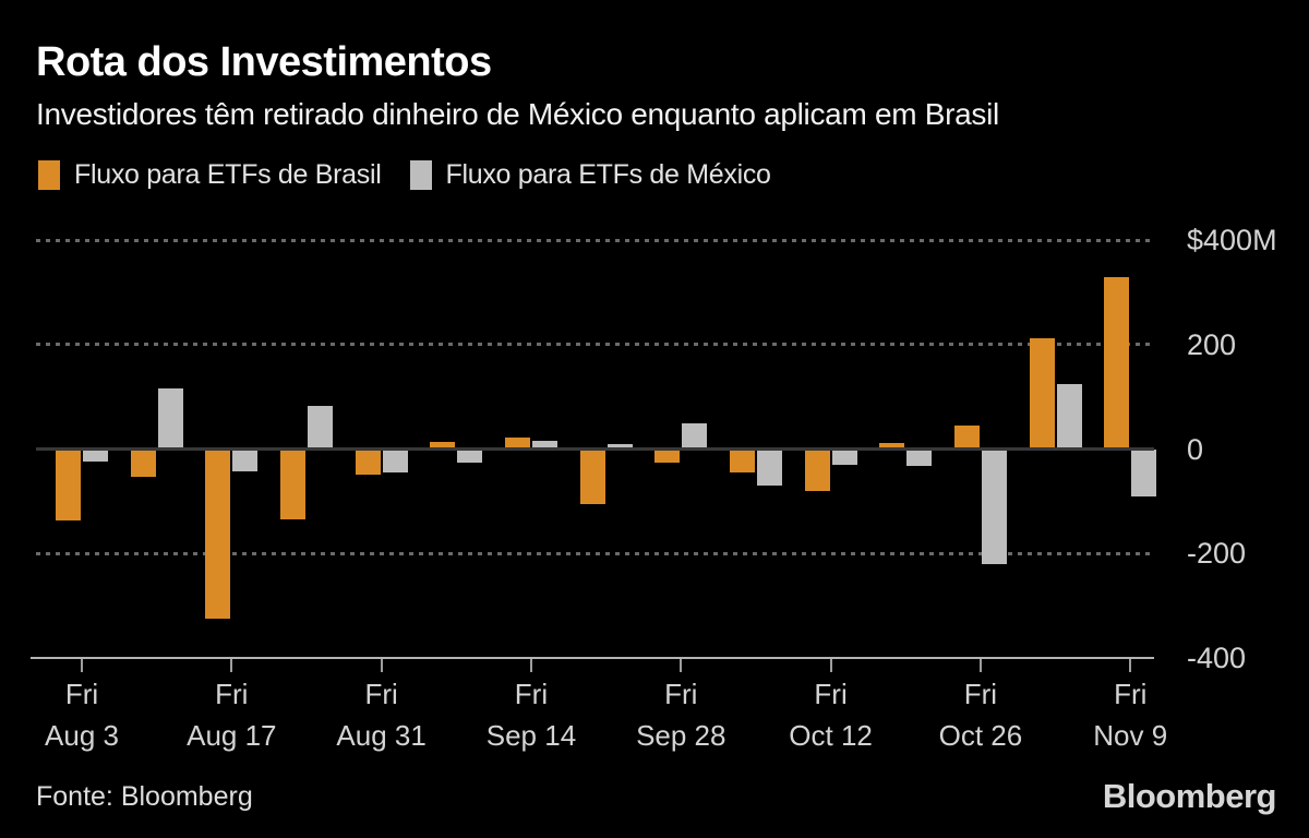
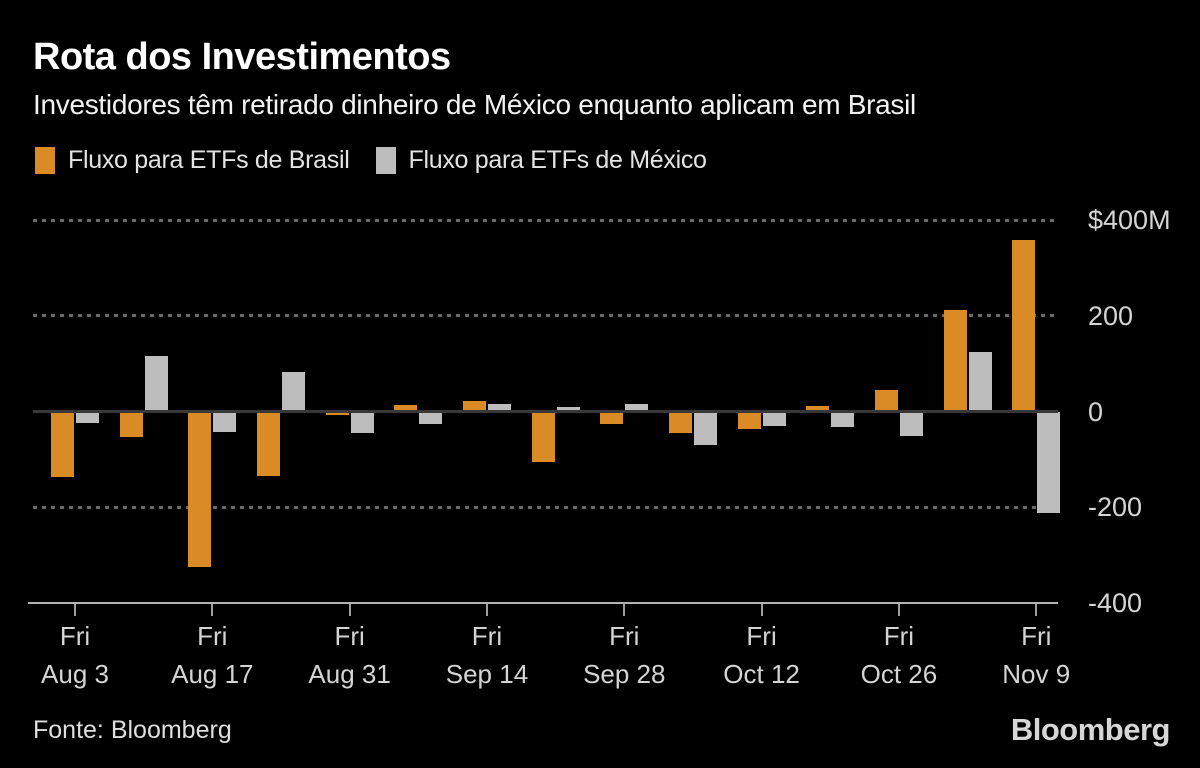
Fluxo para ETFs de Brasil/Aug 31: -$50M -> -$10M
Fluxo para ETFs de México/Sep 28: $50M -> $20M
Fluxo para ETFs de Brasil/Oct 12: -$80M -> -$40M
Fluxo para ETFs de México/Oct 26: -$220M -> -$50M
Fluxo para ETFs de Brasil/Nov 9: $330M -> $360M
Fluxo para ETFs de México/Nov 9: -$90M -> -$210M
